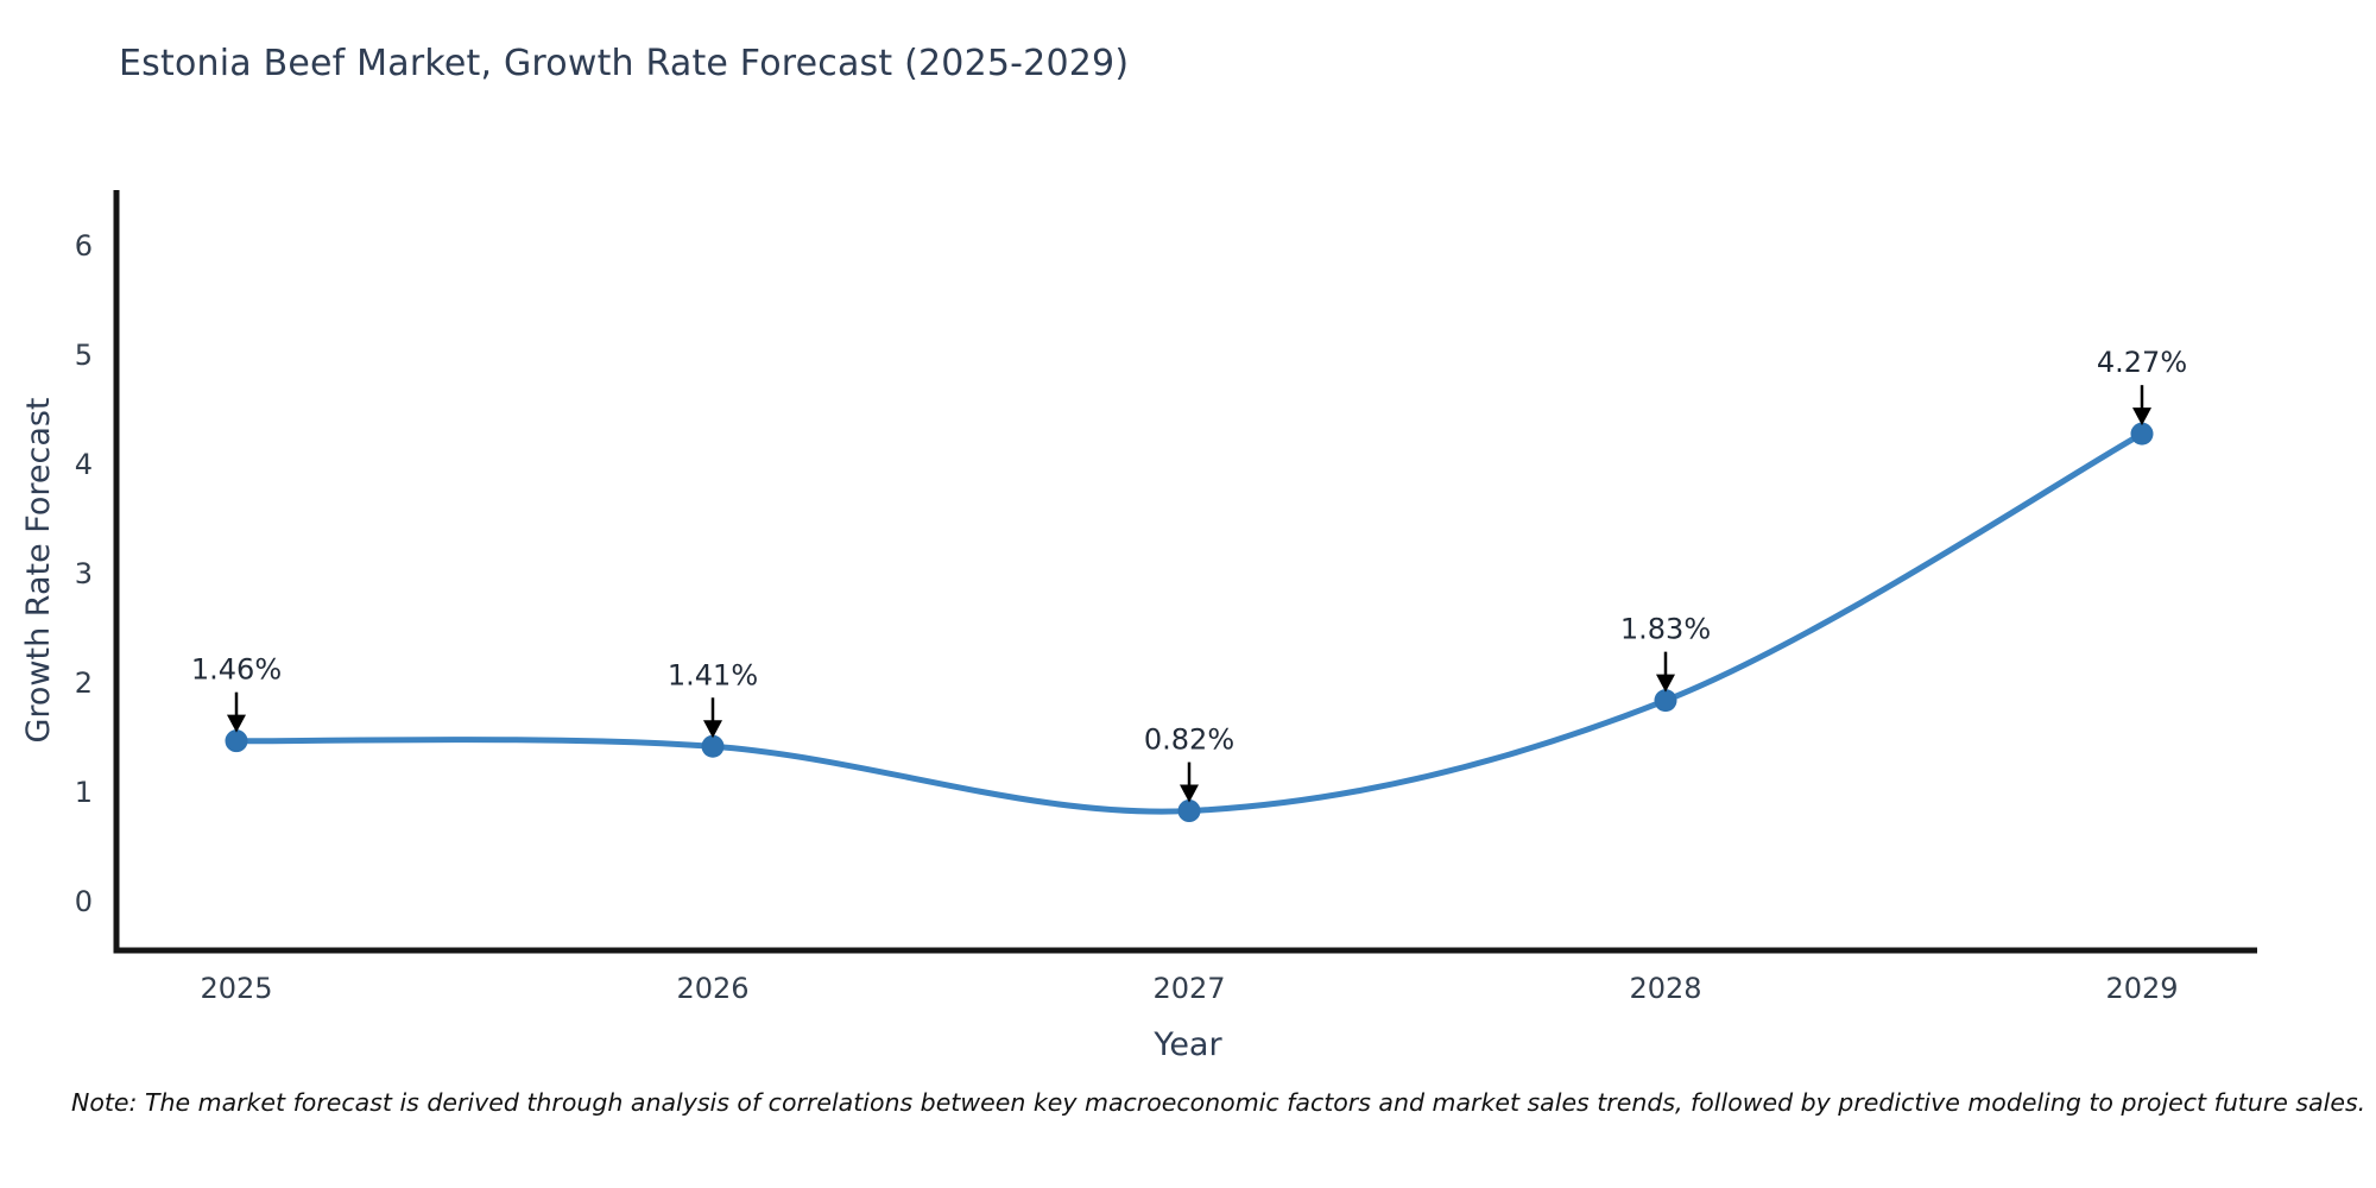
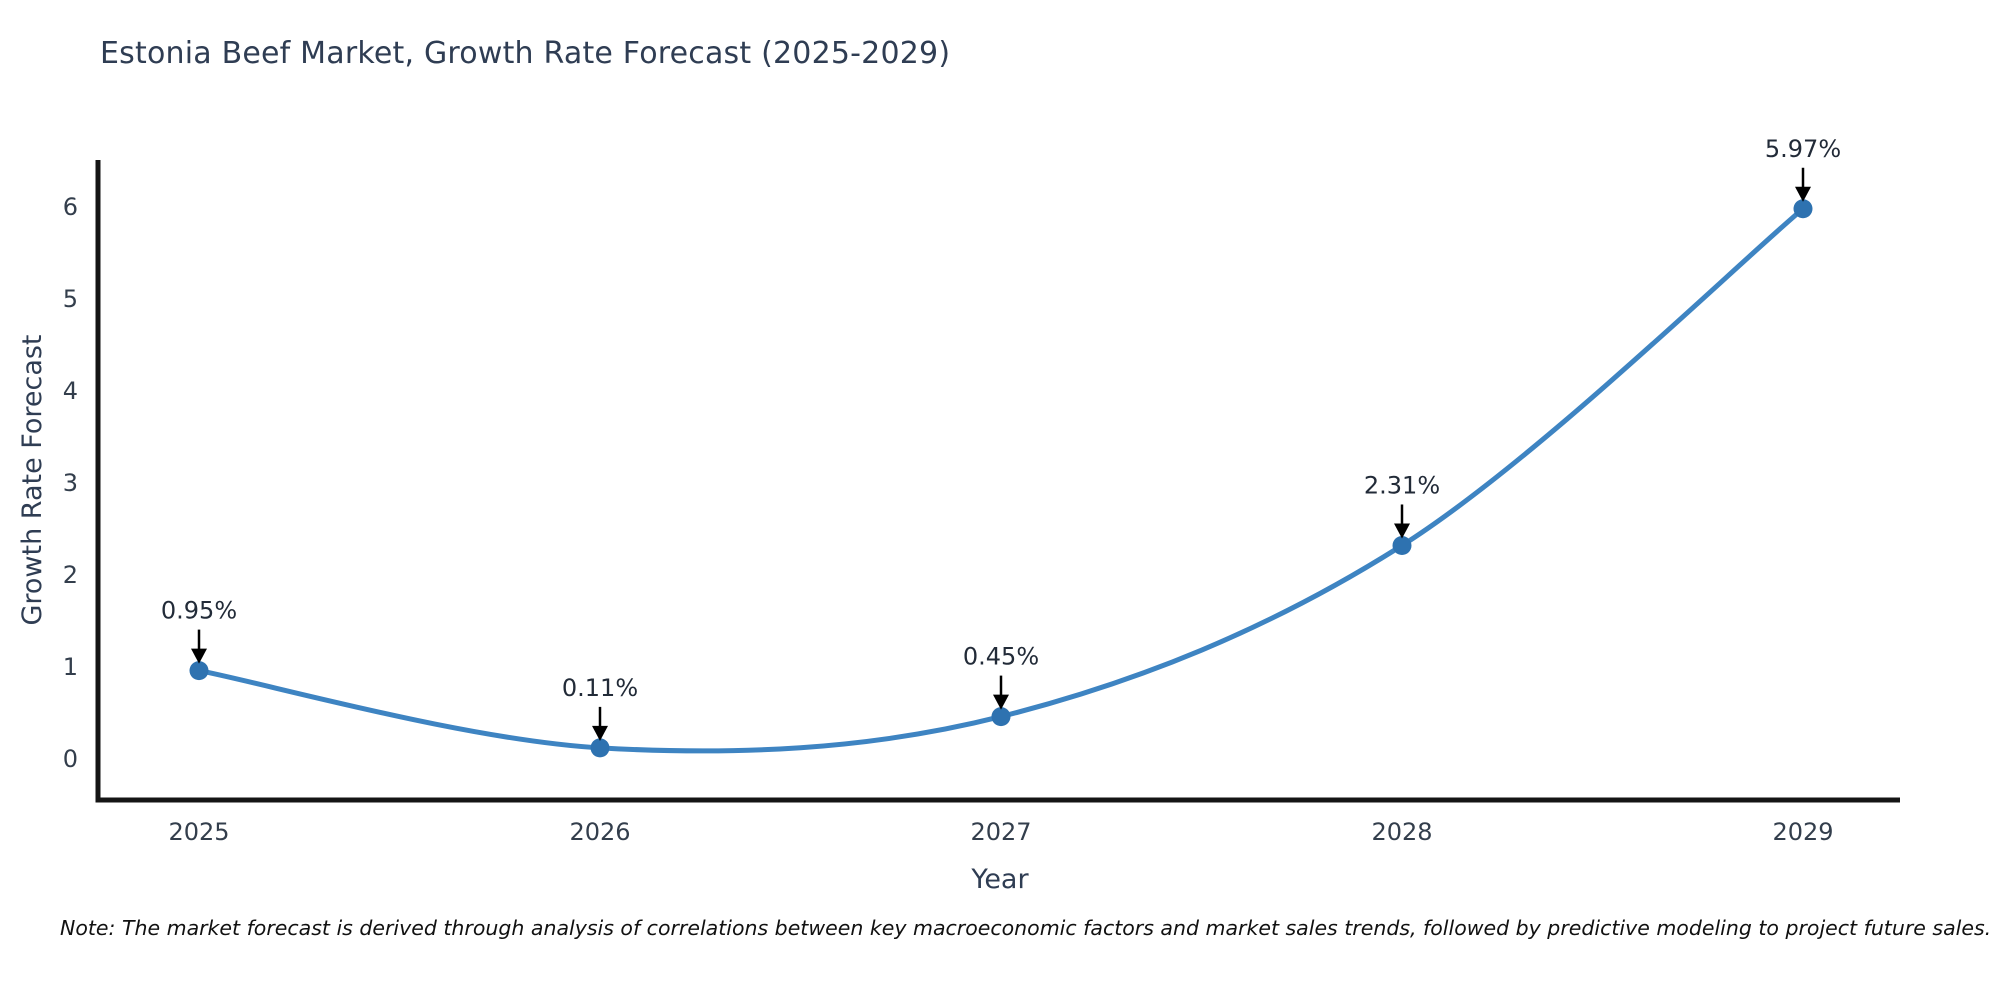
2025: 1.46% -> 0.95%
2026: 1.41% -> 0.11%
2027: 0.82% -> 0.45%
2028: 1.83% -> 2.31%
2029: 4.27% -> 5.97%
